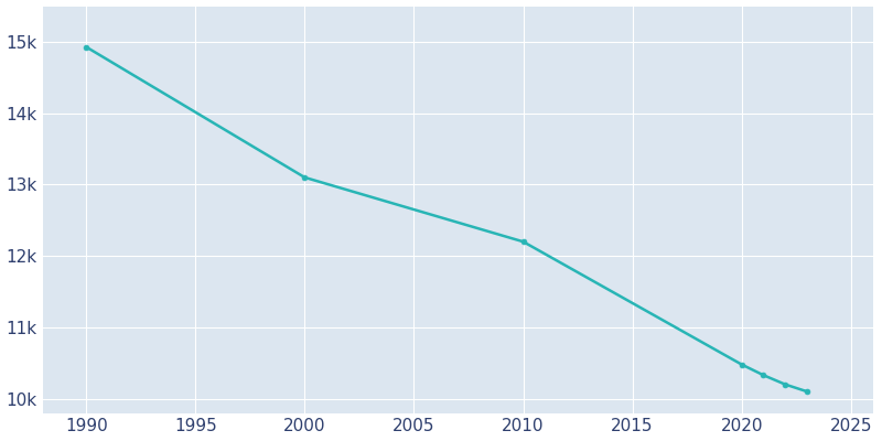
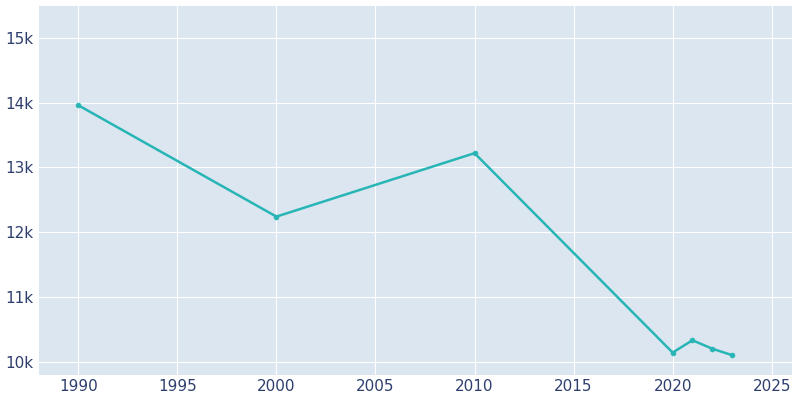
1990: 14.93k -> 13.96k
2000: 13.10k -> 12.24k
2010: 12.20k -> 13.22k
2020: 10.48k -> 10.14k
